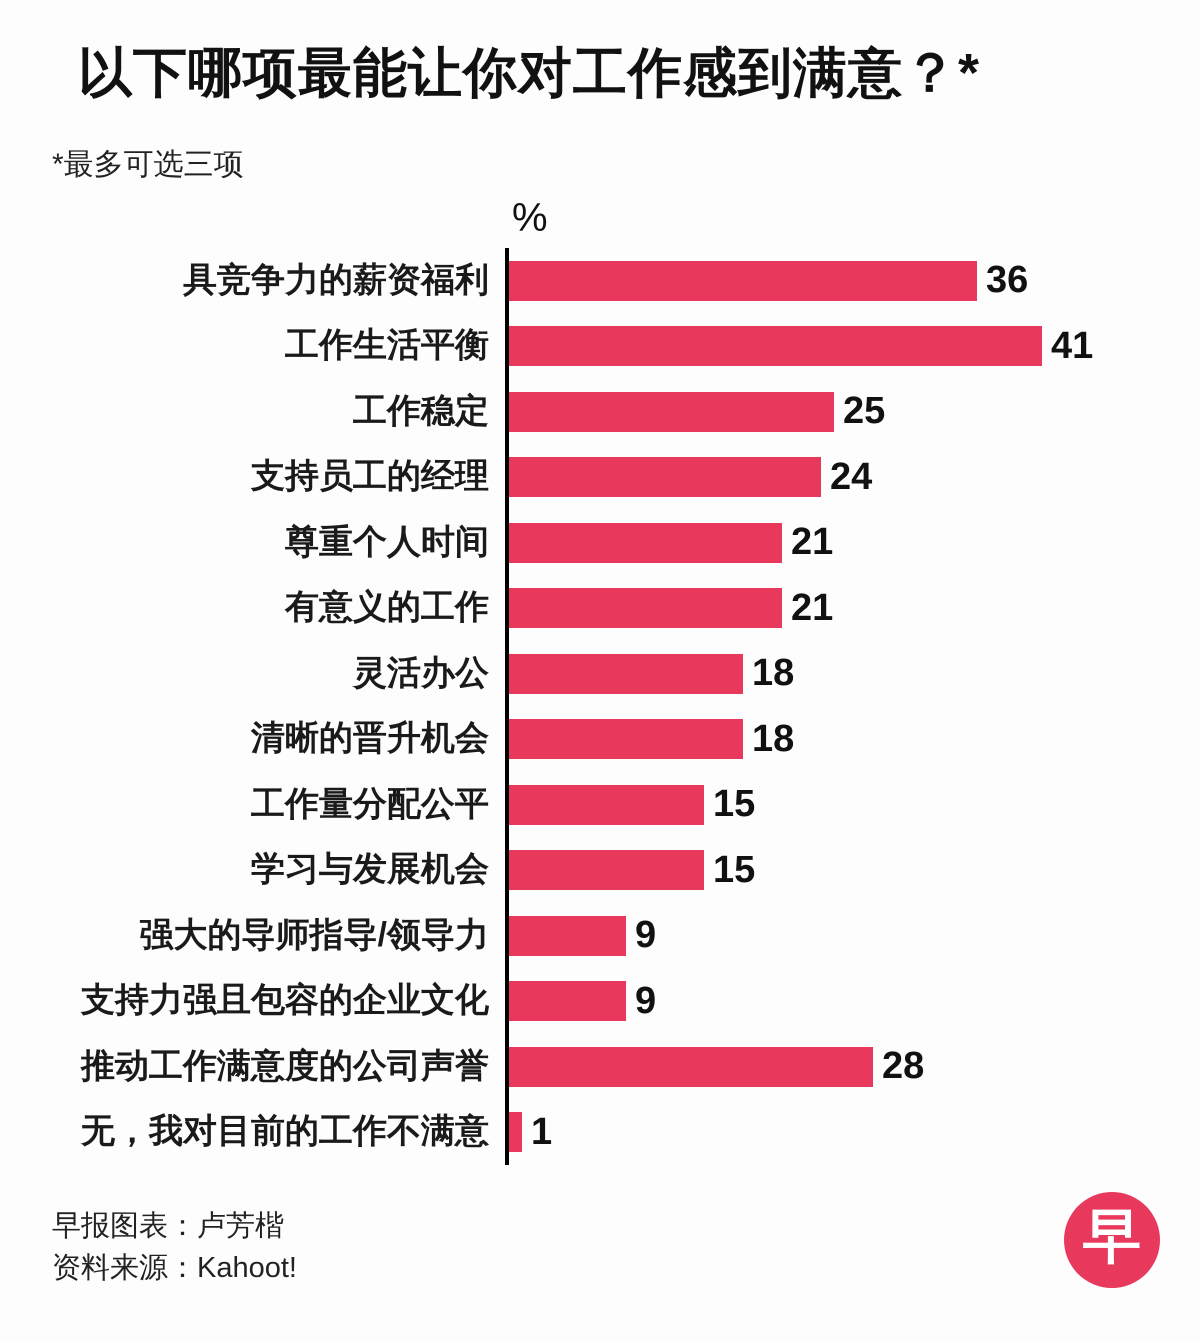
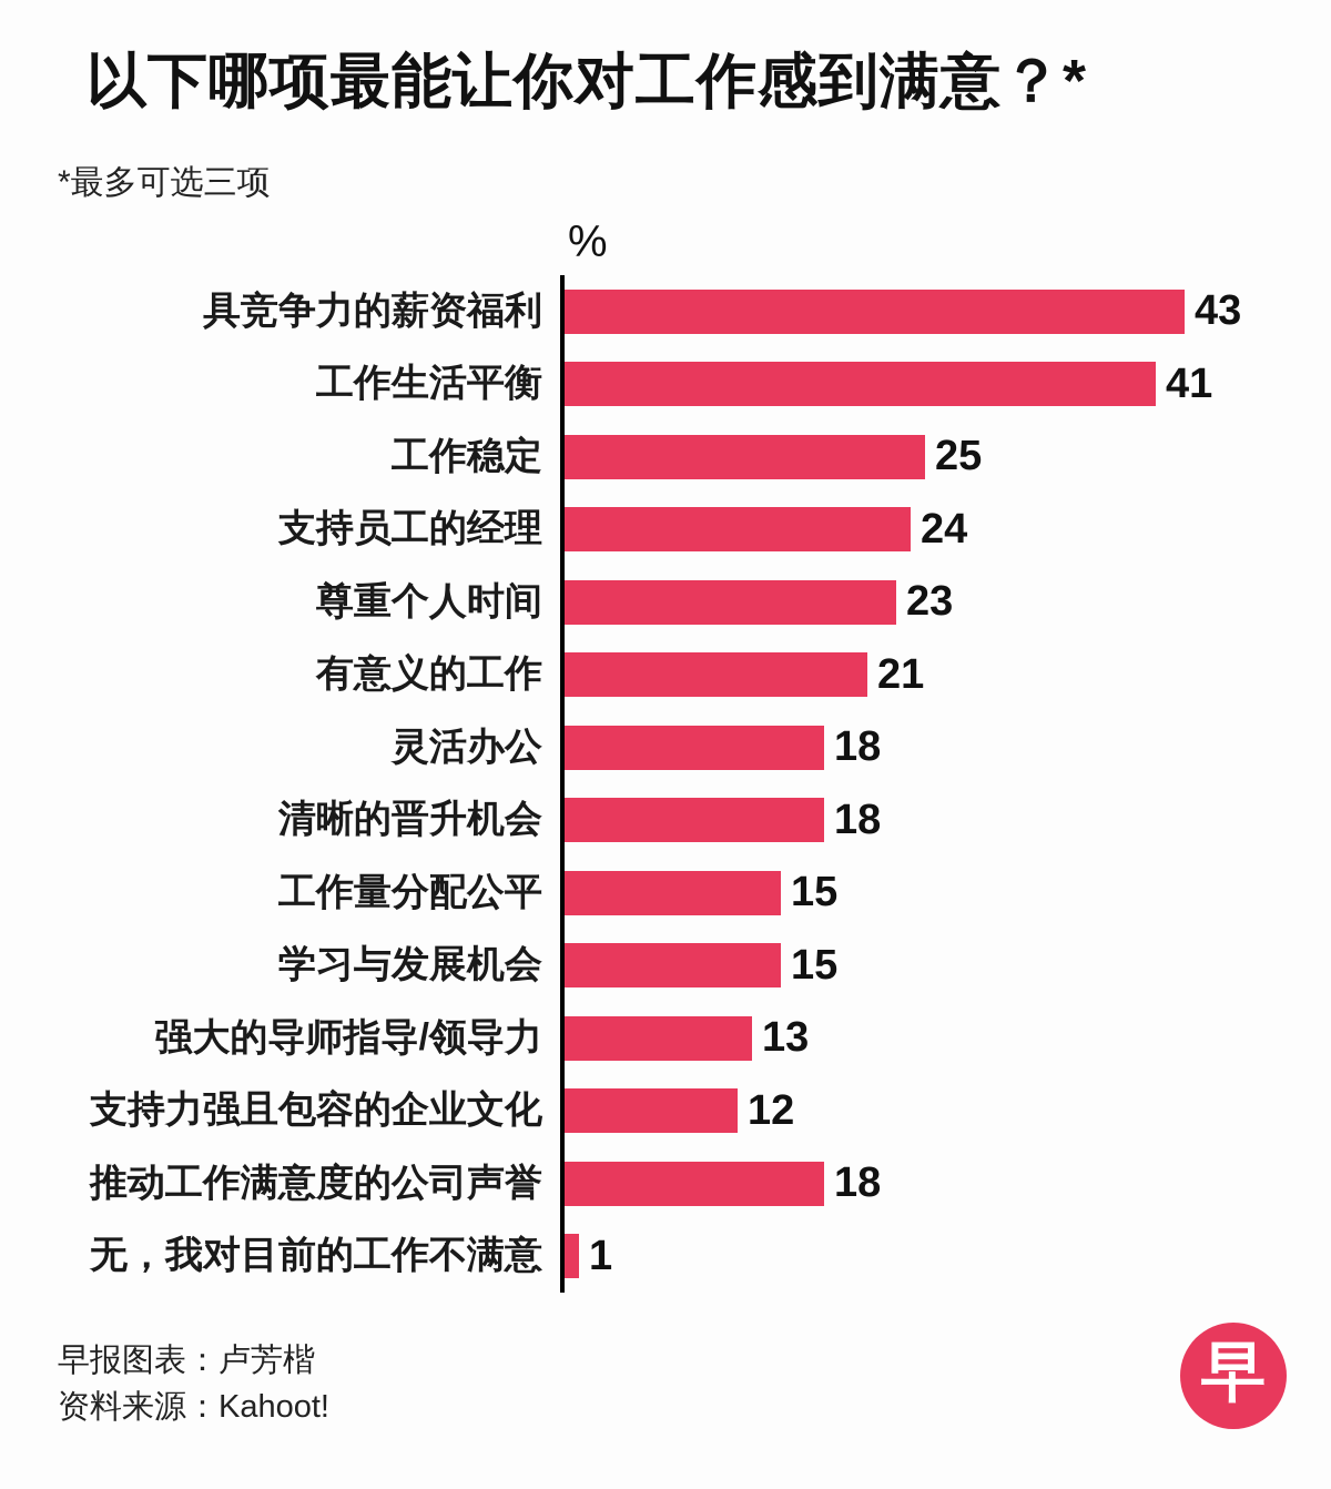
具竞争力的薪资福利: 36 -> 43
尊重个人时间: 21 -> 23
强大的导师指导/领导力: 9 -> 13
支持力强且包容的企业文化: 9 -> 12
推动工作满意度的公司声誉: 28 -> 18
